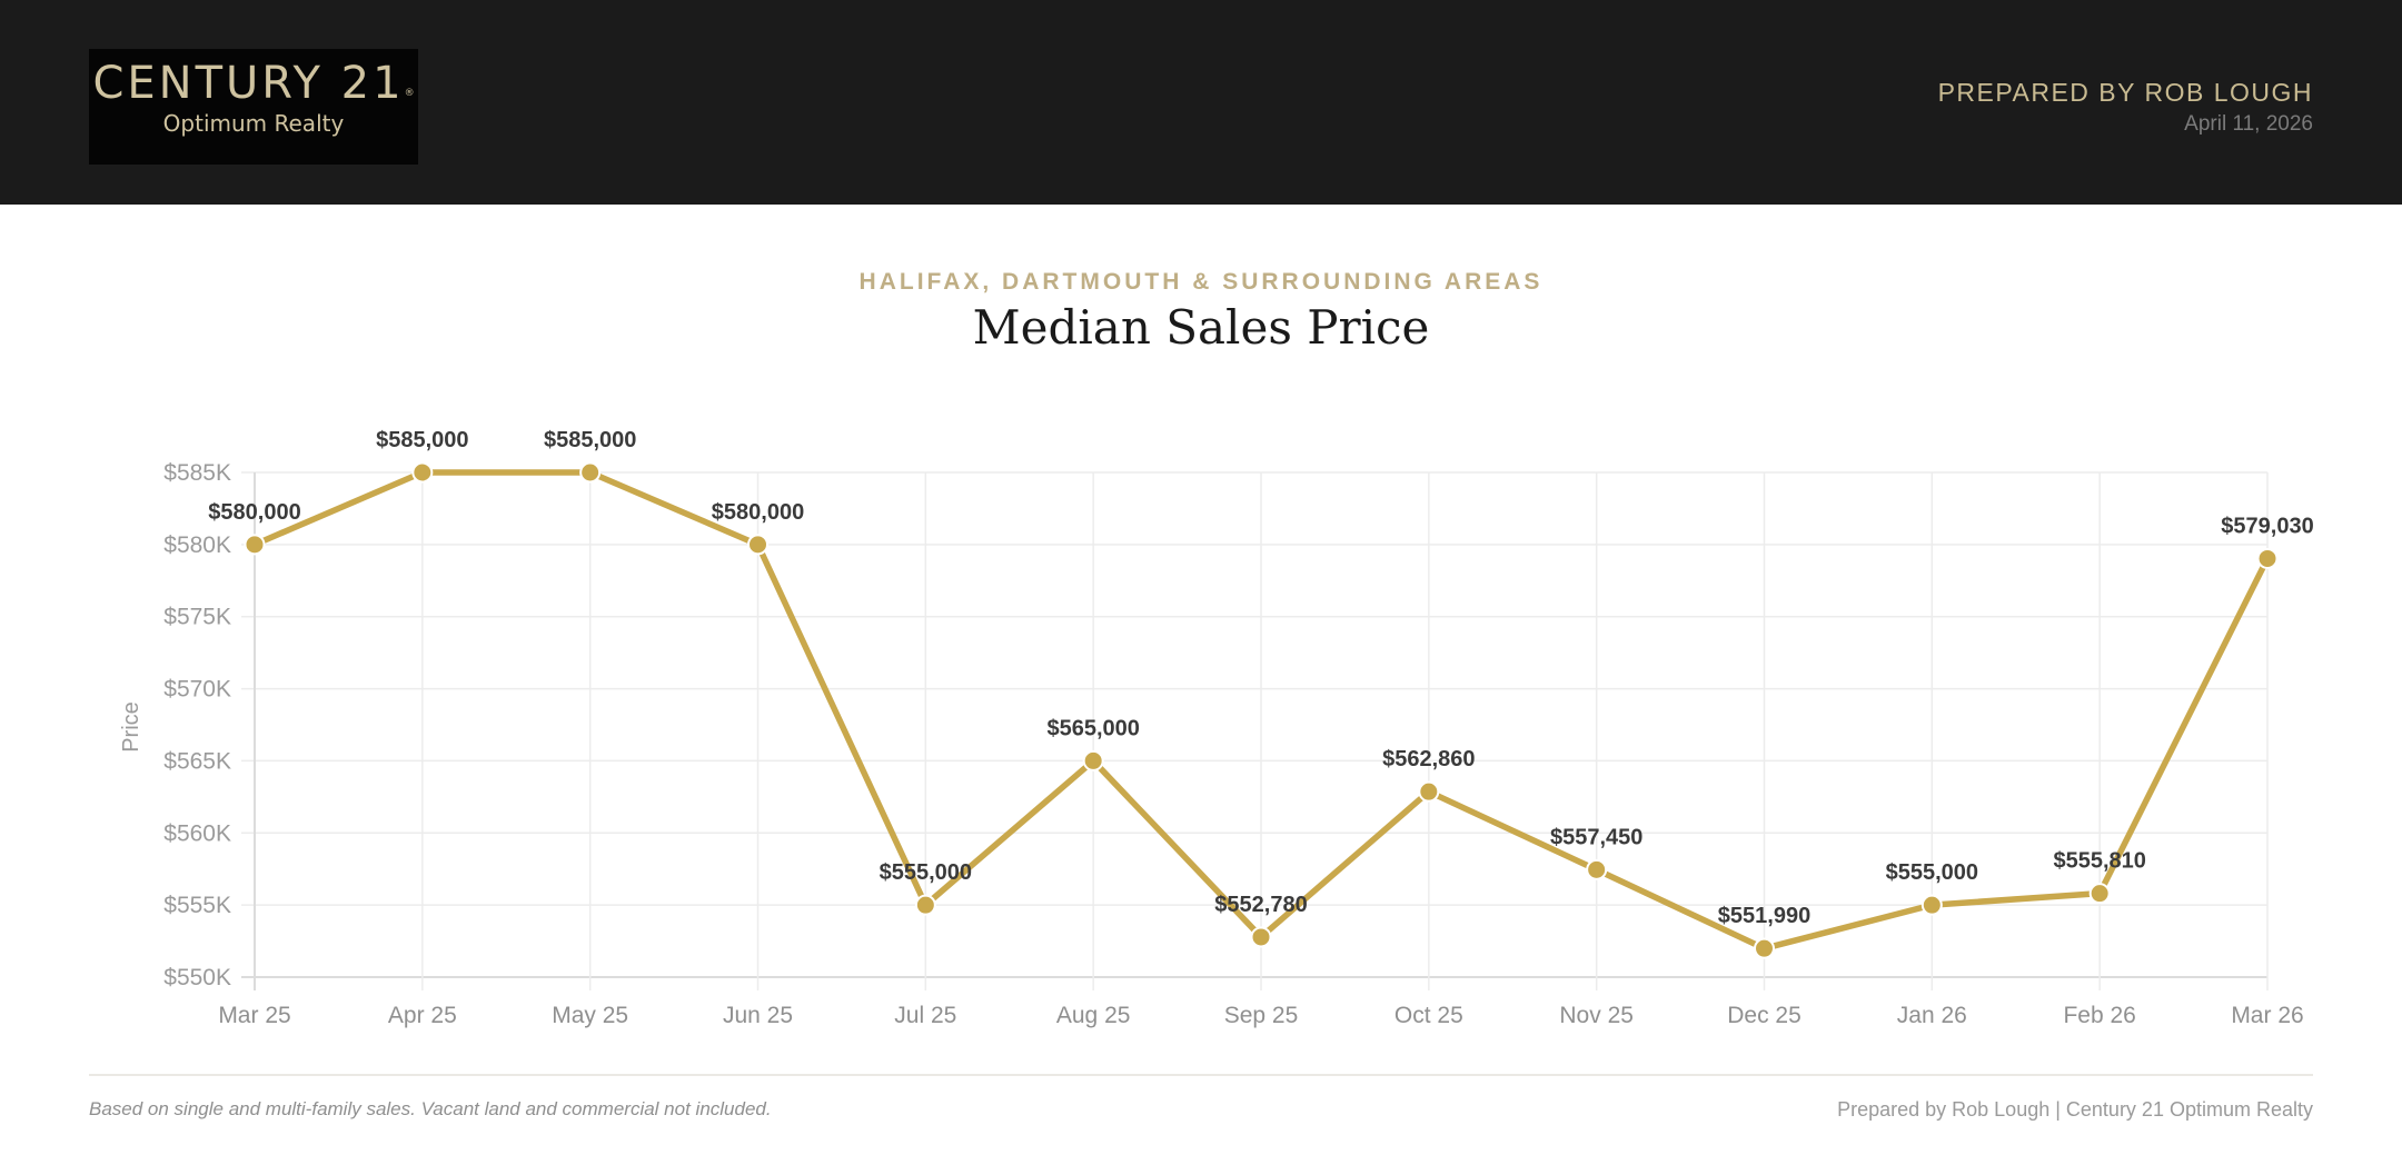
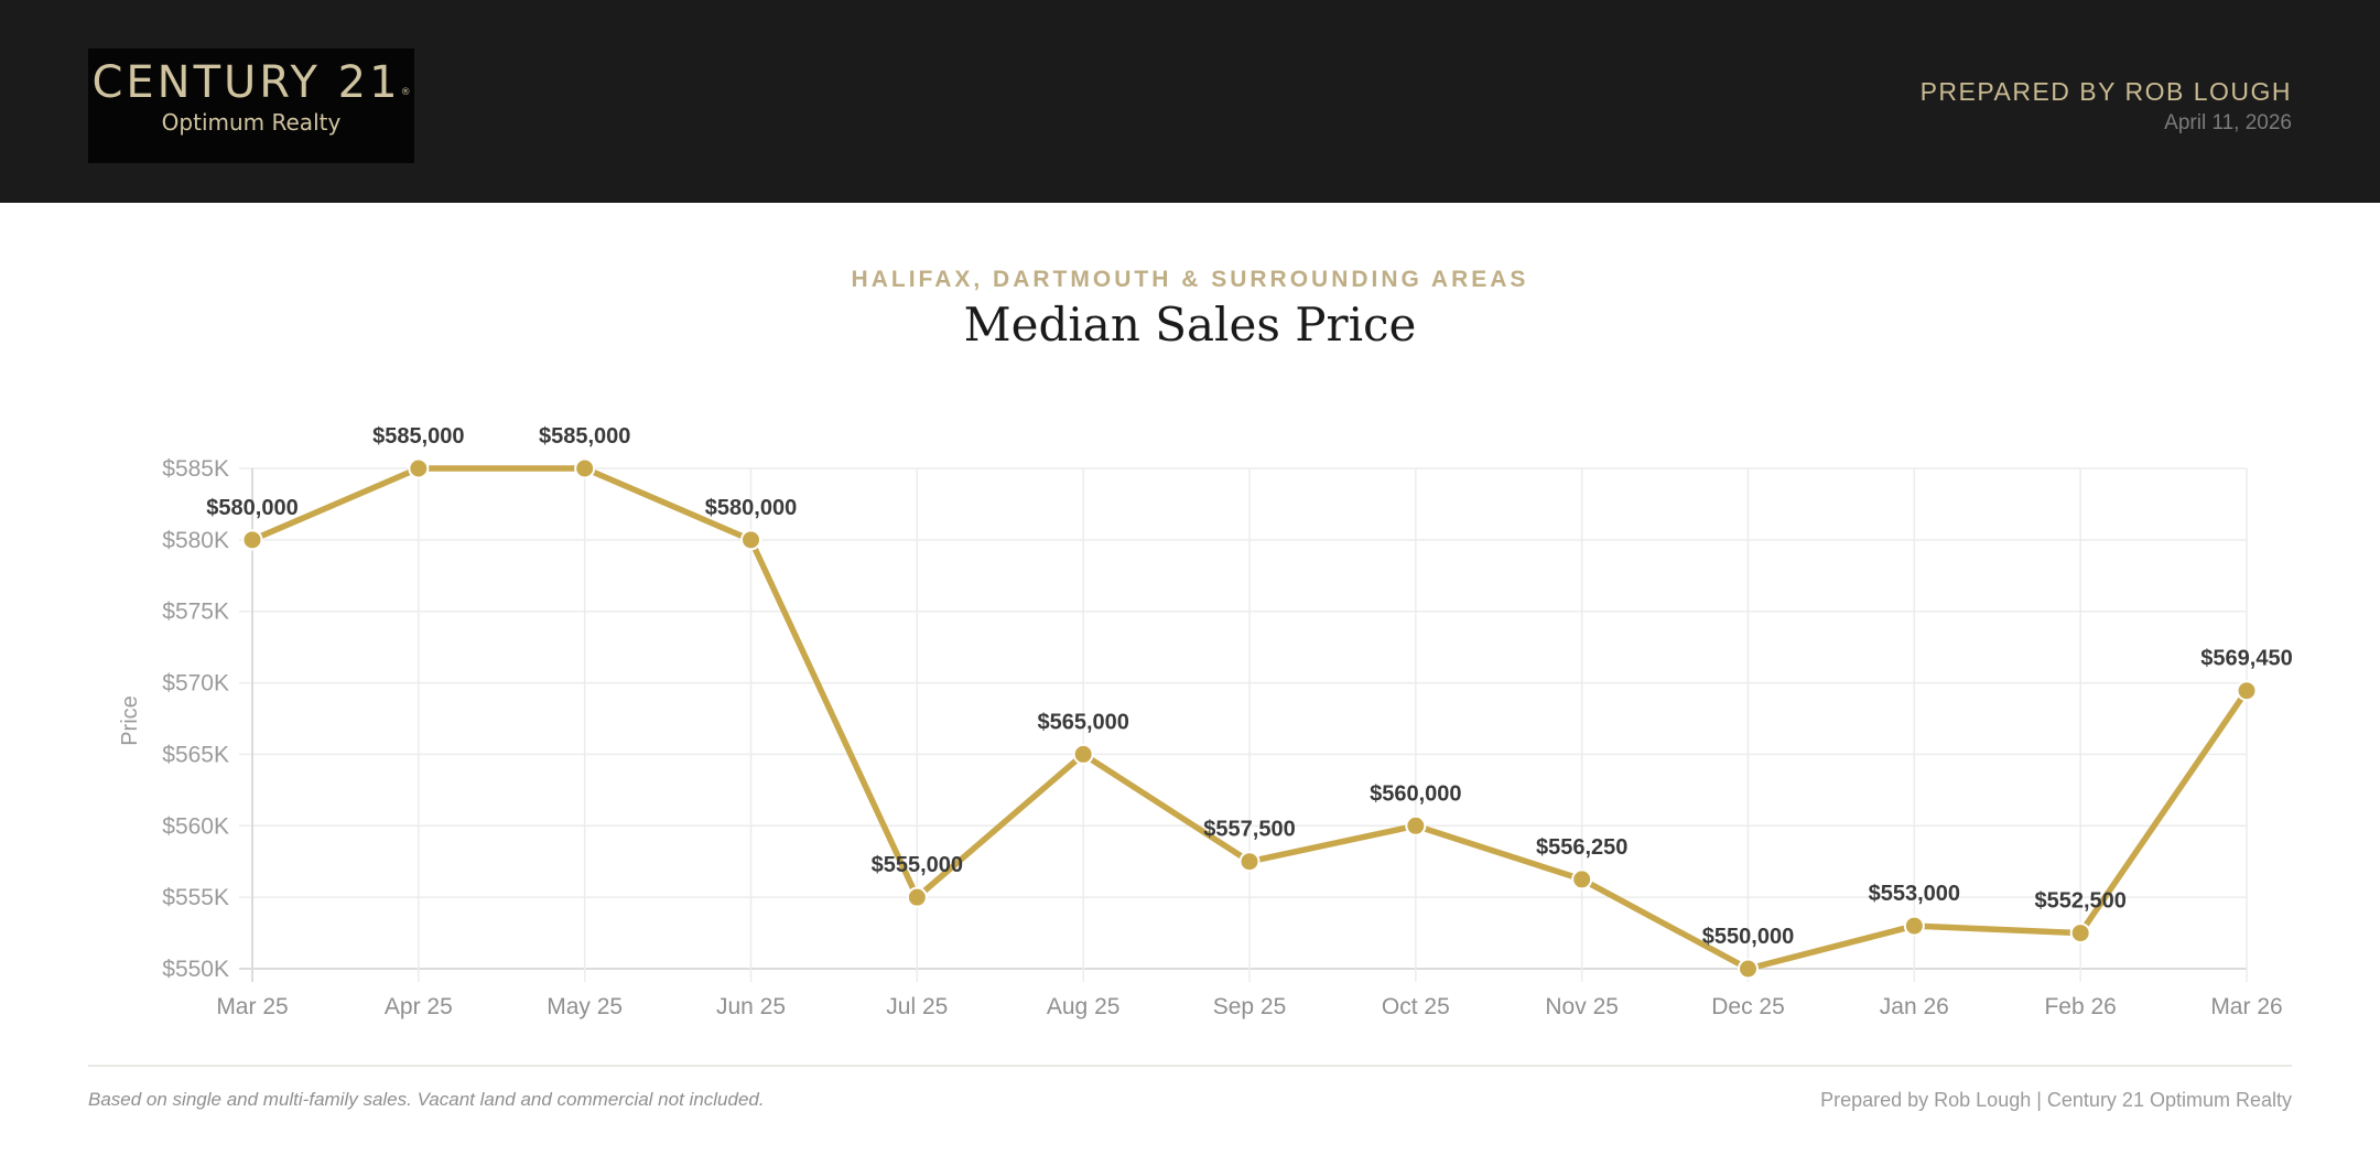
Sep 25: $552,780 -> $557,500
Oct 25: $562,860 -> $560,000
Nov 25: $557,450 -> $556,250
Dec 25: $551,990 -> $550,000
Jan 26: $555,000 -> $553,000
Feb 26: $555,810 -> $552,500
Mar 26: $579,030 -> $569,450
